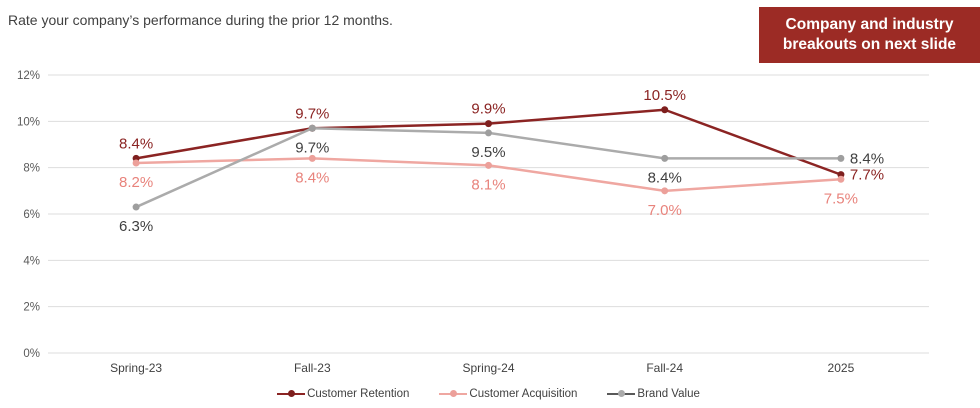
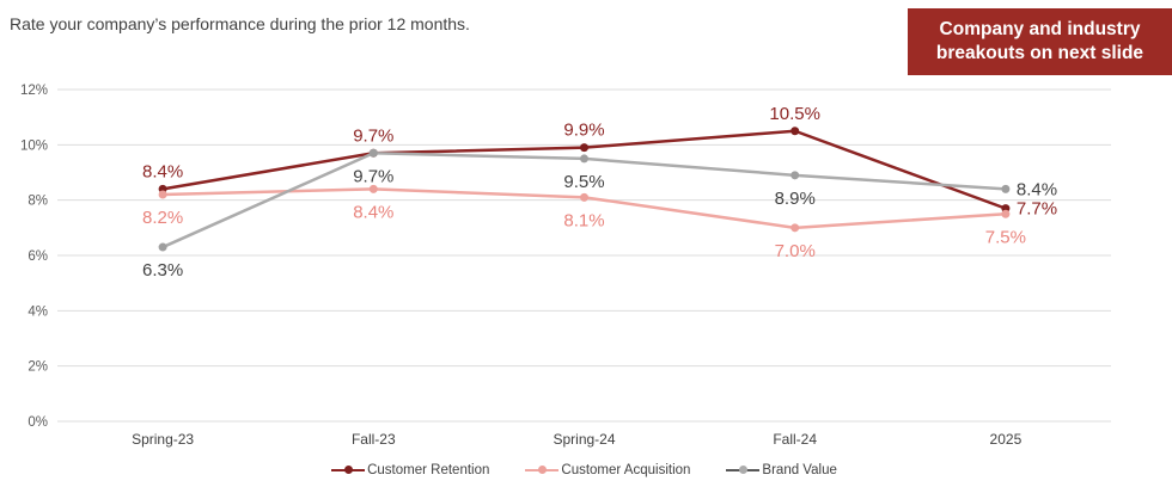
Brand Value/Fall-24: 8.4% -> 8.9%
